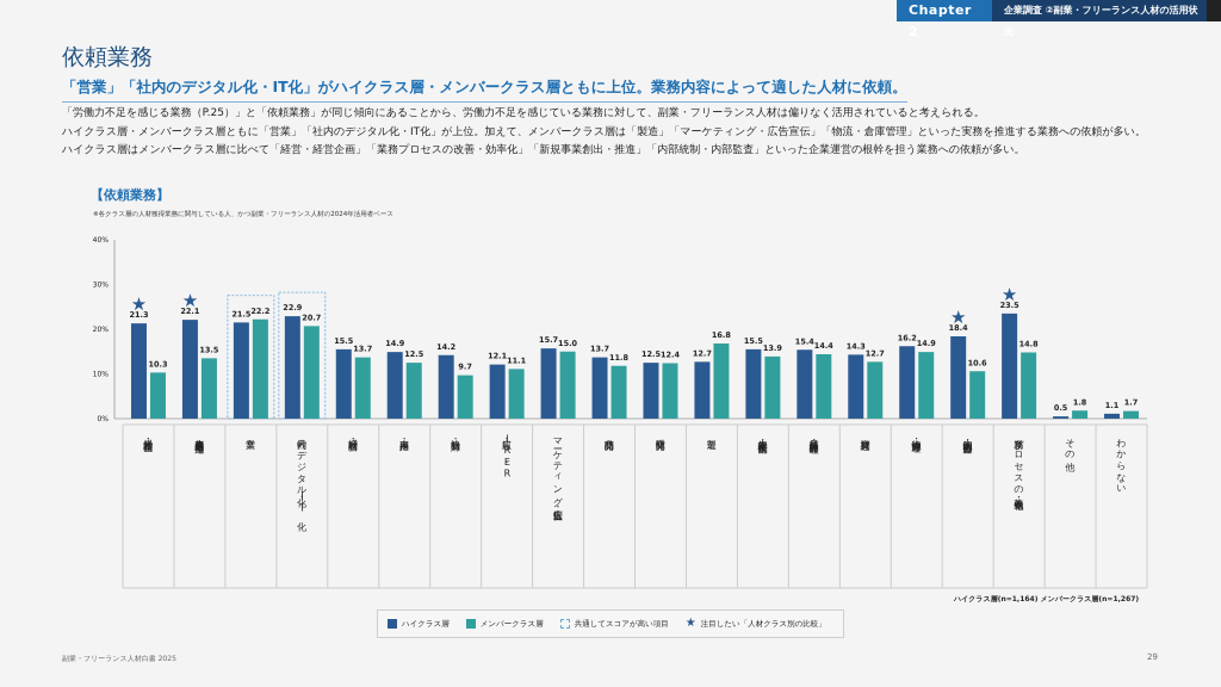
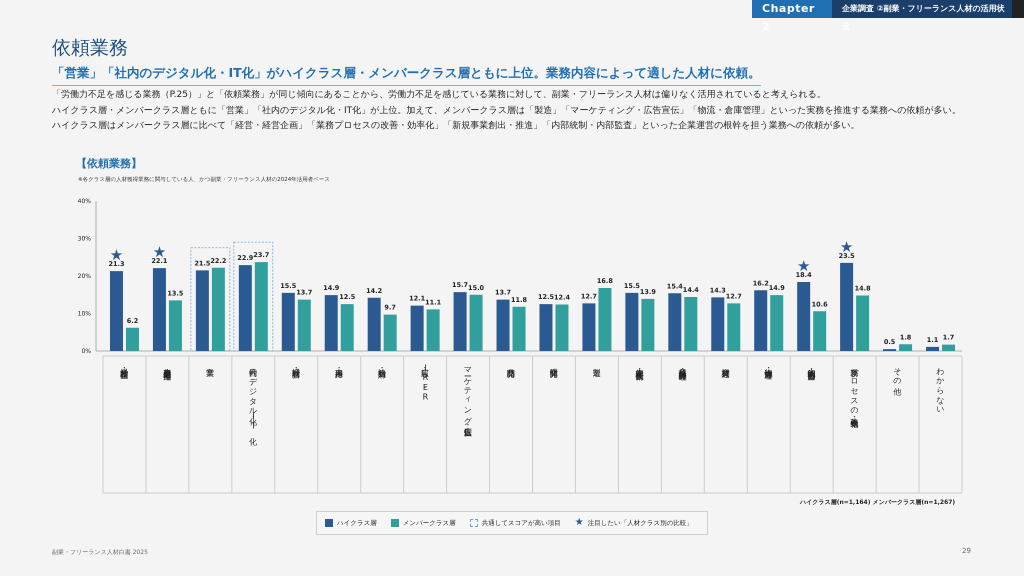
メンバークラス層/経営・経営企画: 10.3 -> 6.2
メンバークラス層/社内のデジタル化・IT化: 20.7 -> 23.7
